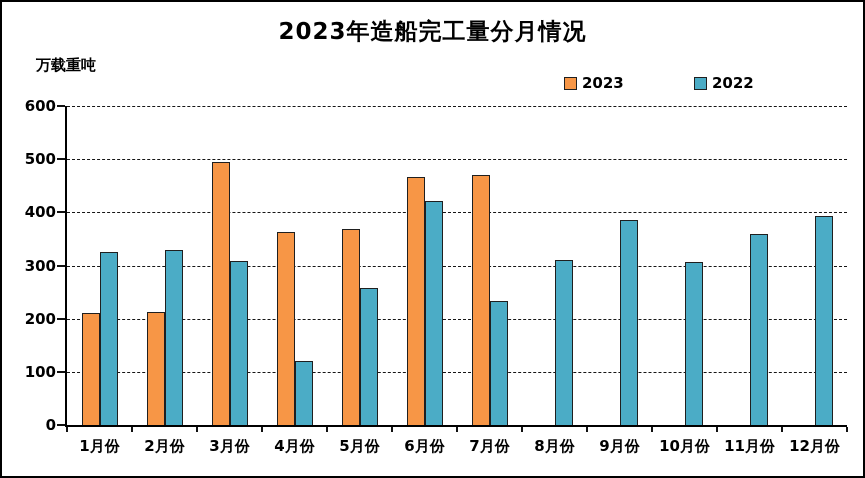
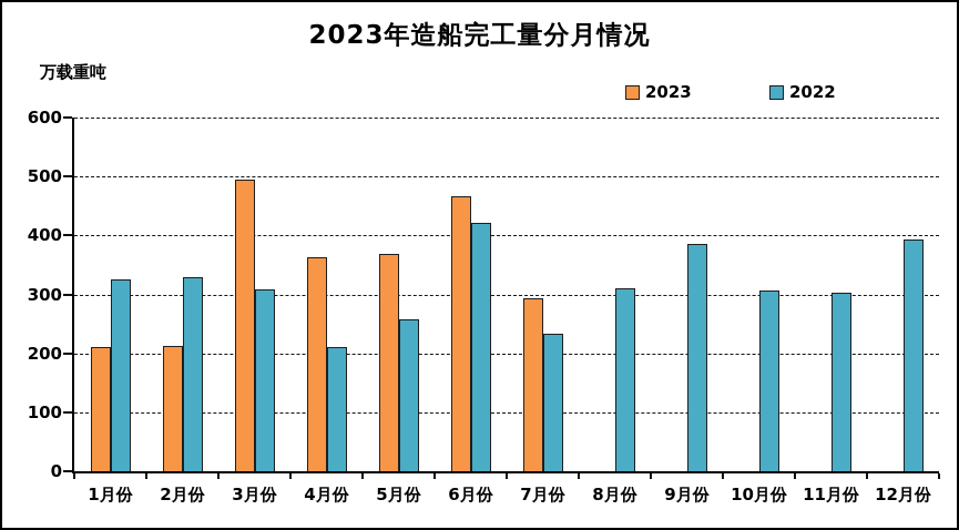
2022/4月份: 120 -> 210
2023/7月份: 470 -> 290
2022/11月份: 360 -> 300
